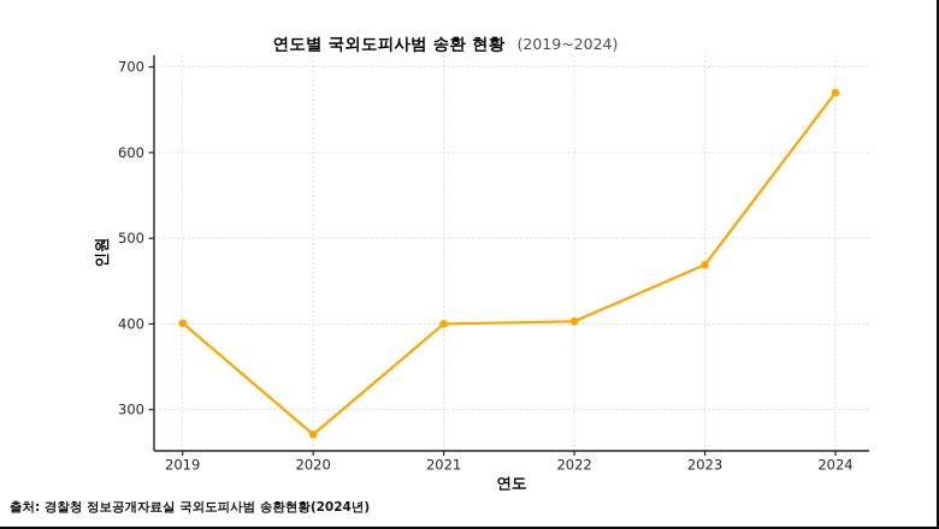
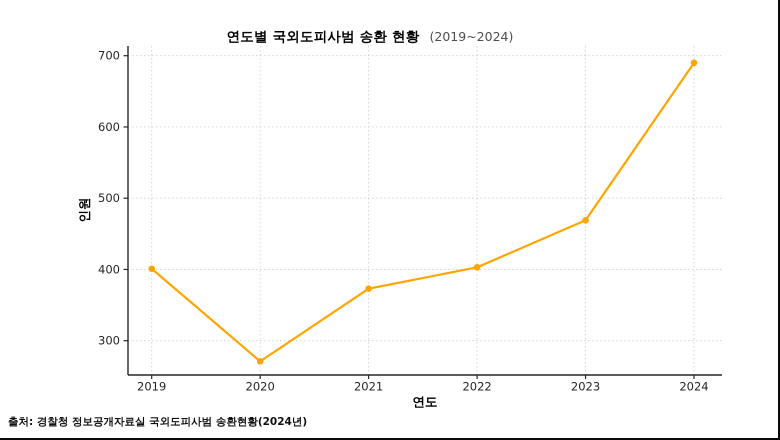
2021: 400 -> 370
2024: 670 -> 690
